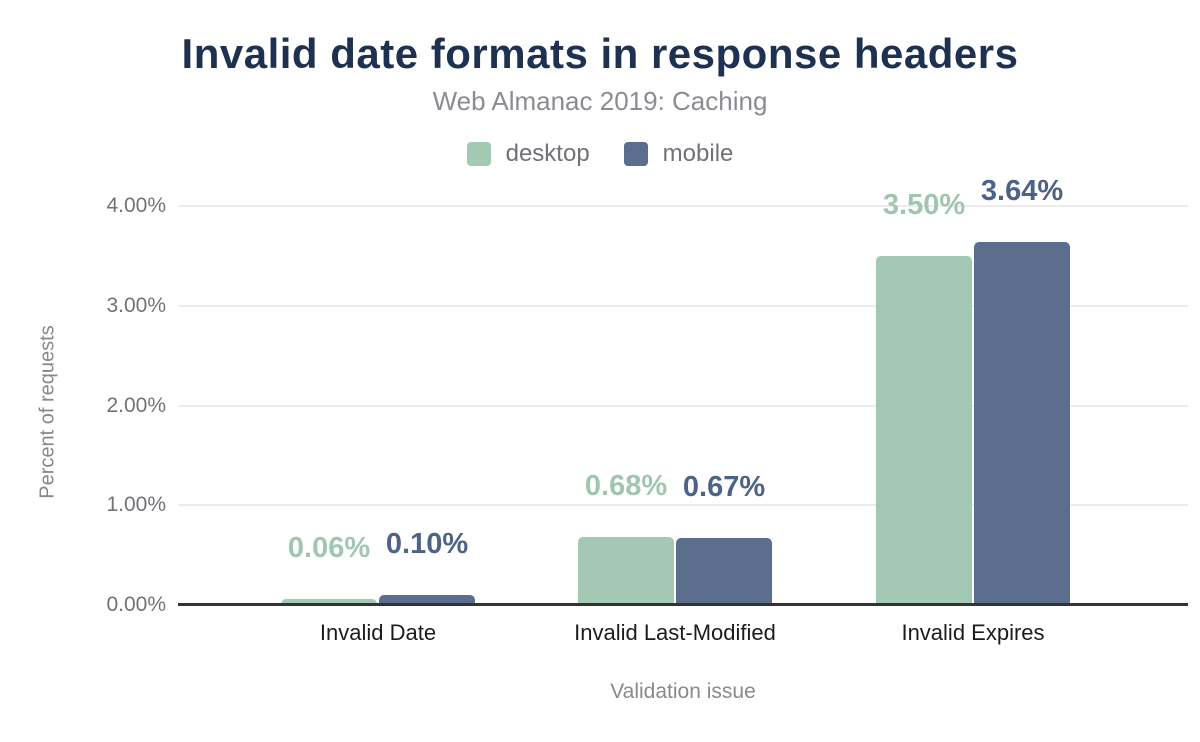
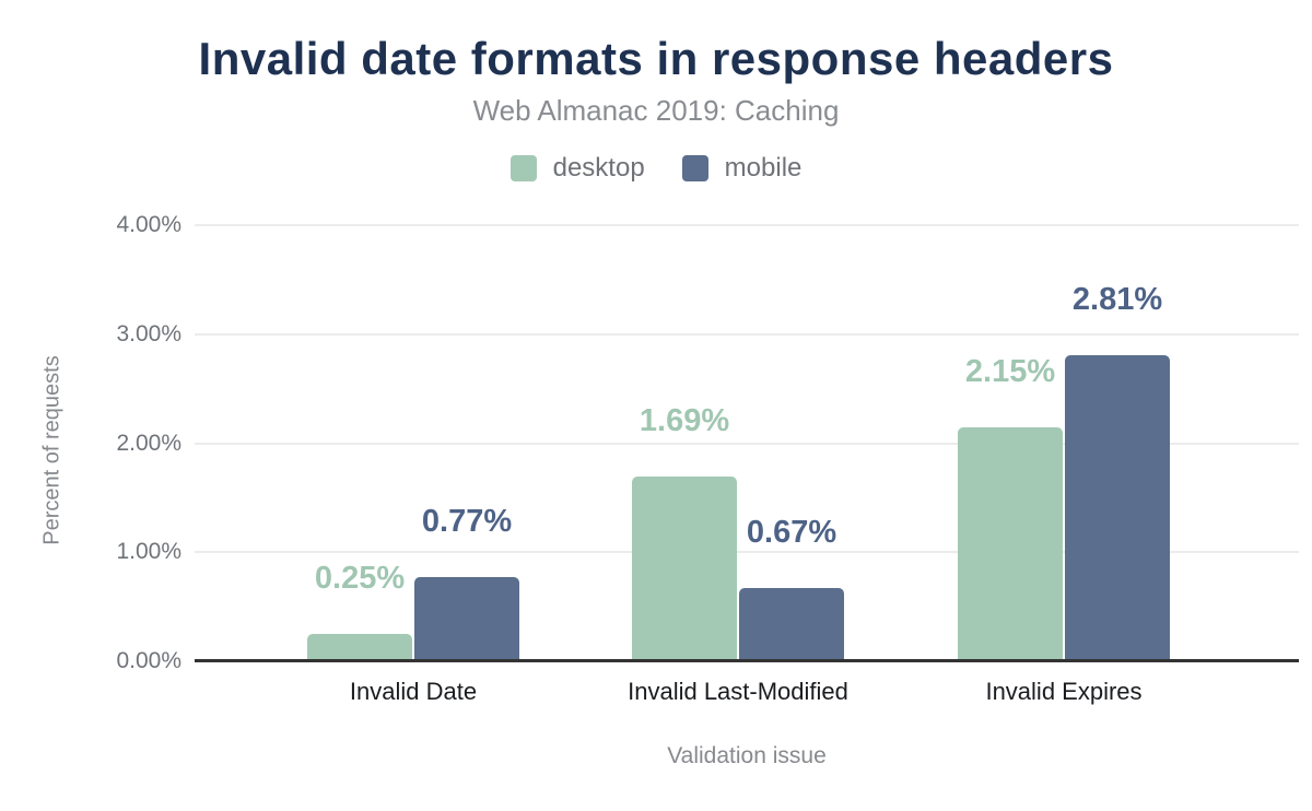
desktop/Invalid Date: 0.06% -> 0.25%
mobile/Invalid Date: 0.10% -> 0.77%
desktop/Invalid Last-Modified: 0.68% -> 1.69%
desktop/Invalid Expires: 3.50% -> 2.15%
mobile/Invalid Expires: 3.64% -> 2.81%
